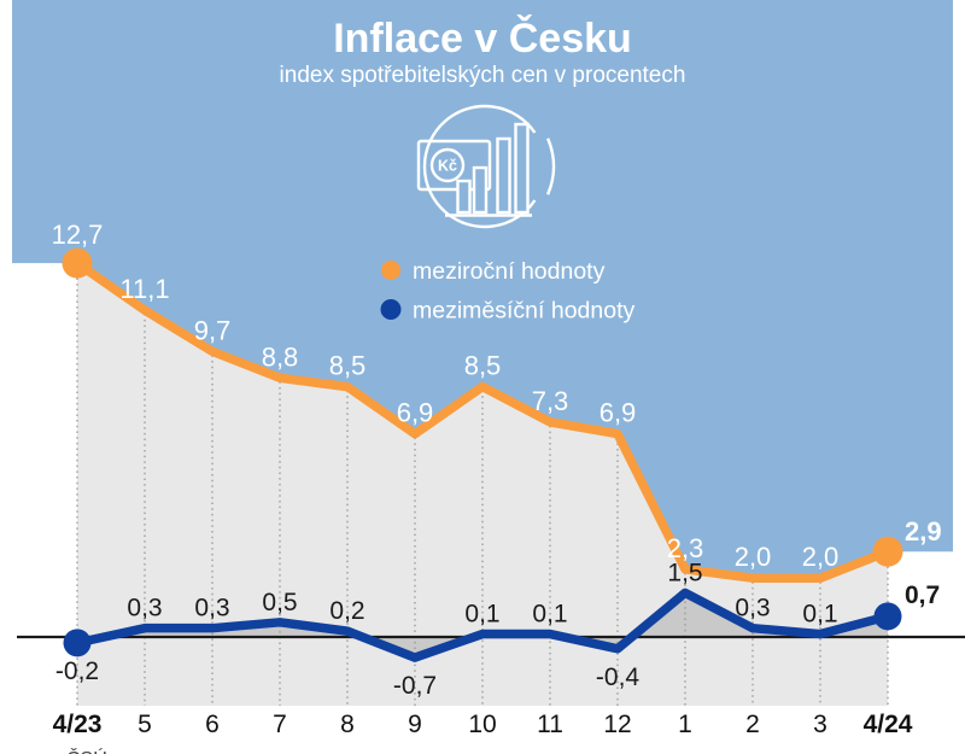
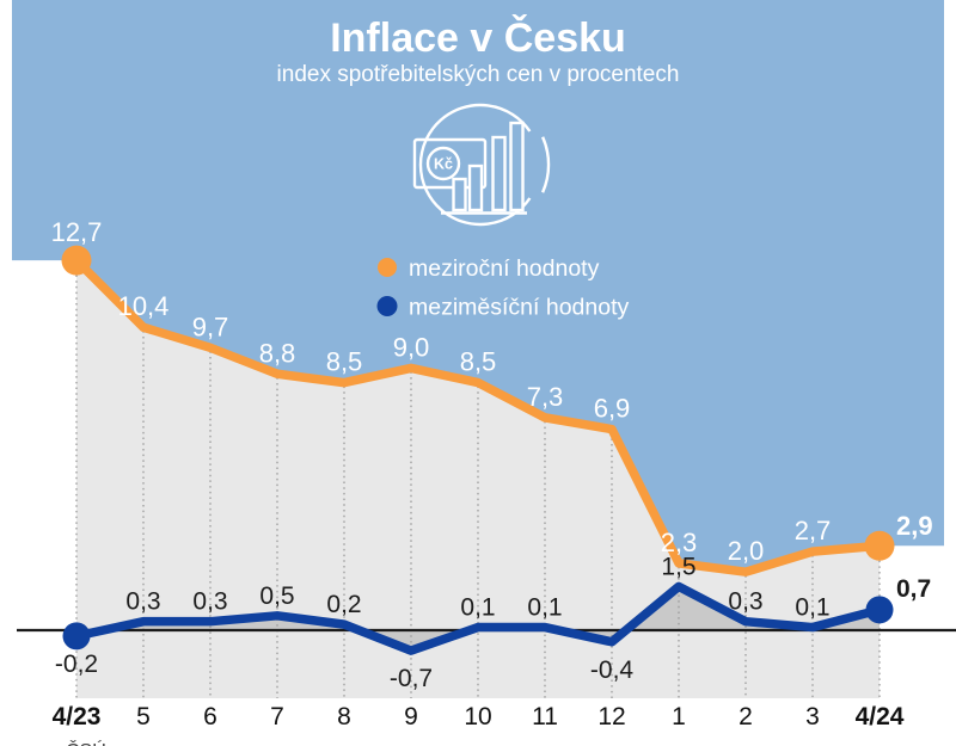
meziroční hodnoty/5: 11,1 -> 10,4
meziroční hodnoty/9: 6,9 -> 9,0
meziroční hodnoty/3: 2,0 -> 2,7
